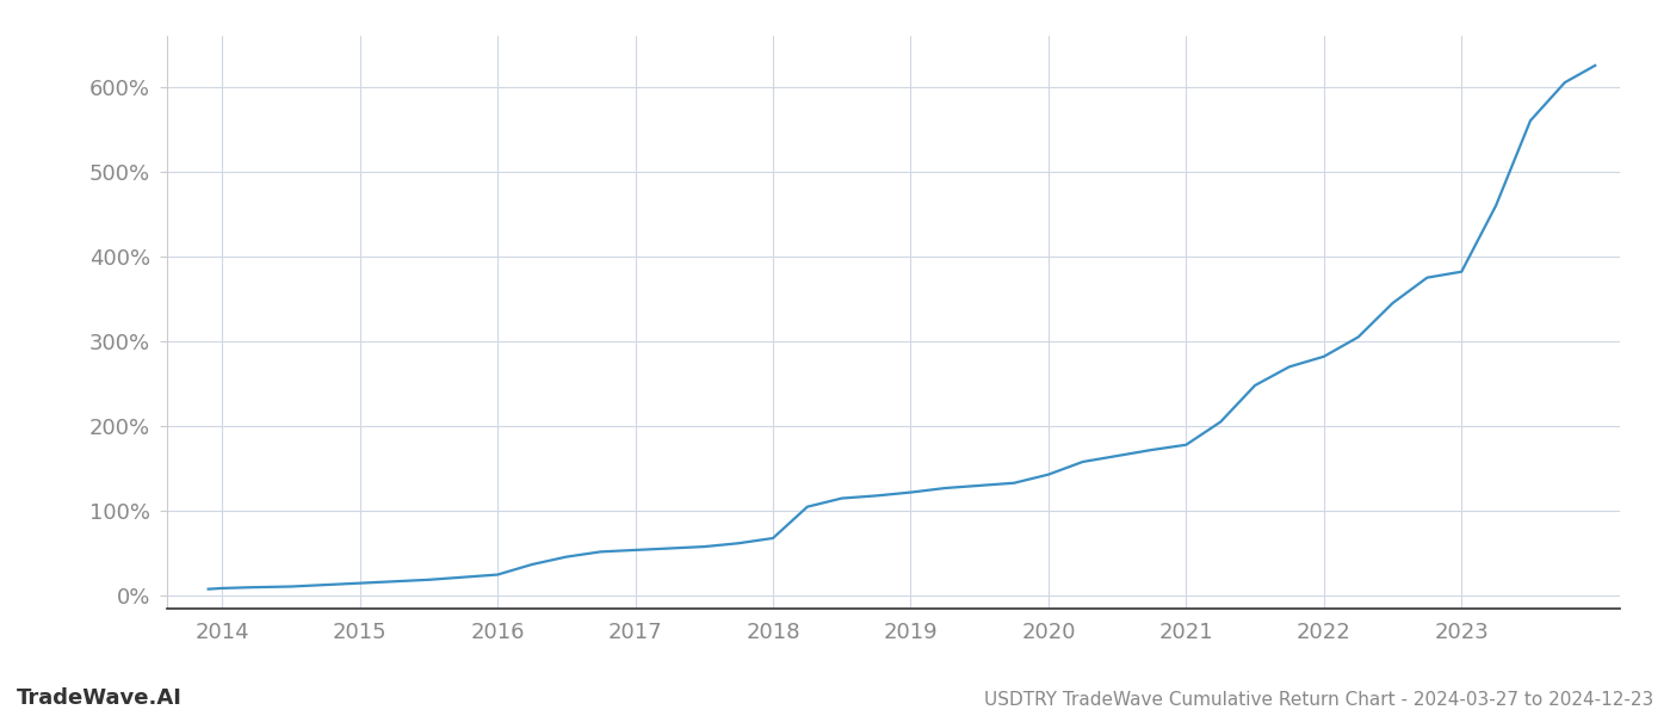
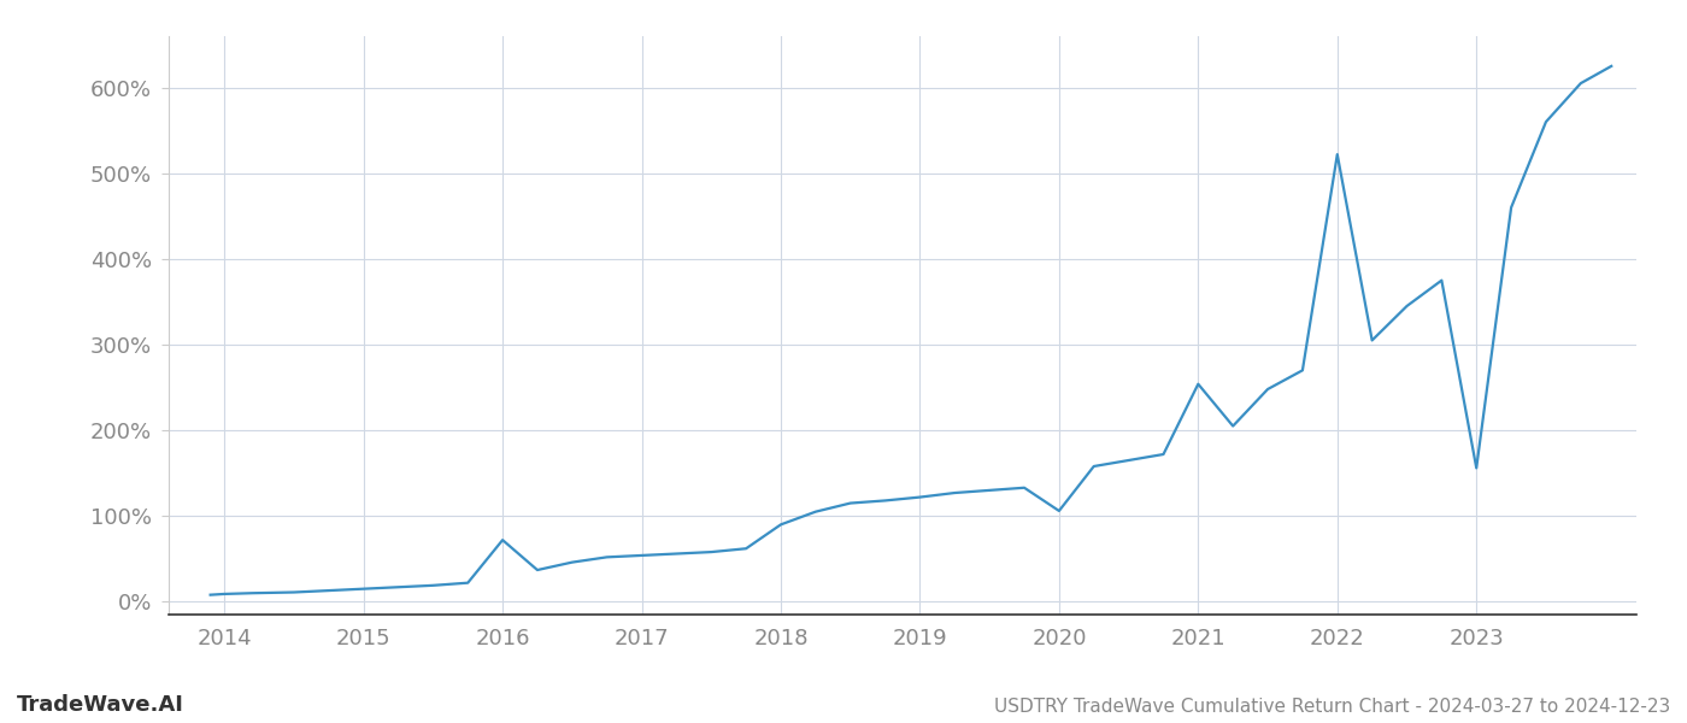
2016: 25% -> 72%
2018: 68% -> 90%
2020: 143% -> 106%
2021: 178% -> 254%
2022: 282% -> 522%
2023: 382% -> 156%
